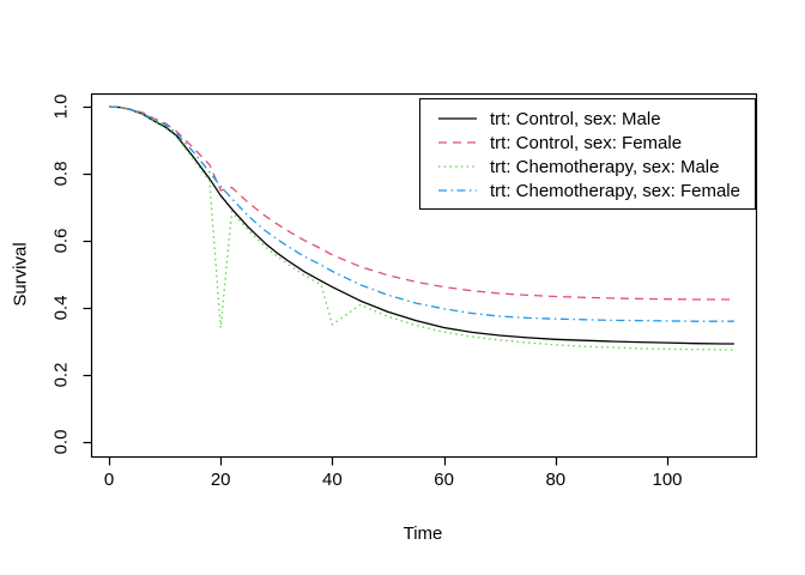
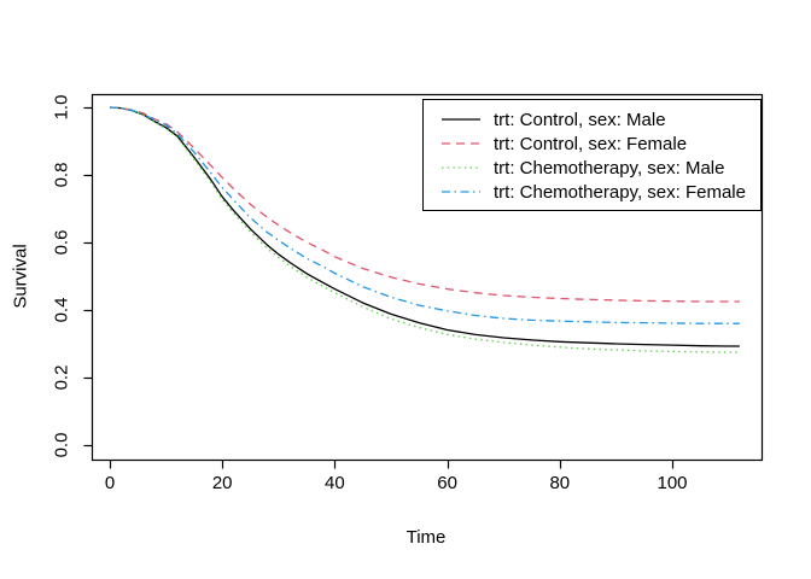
trt: Control, sex: Female/20: 0.75 -> 0.79
trt: Chemotherapy, sex: Male/20: 0.34 -> 0.73
trt: Chemotherapy, sex: Male/40: 0.35 -> 0.45
